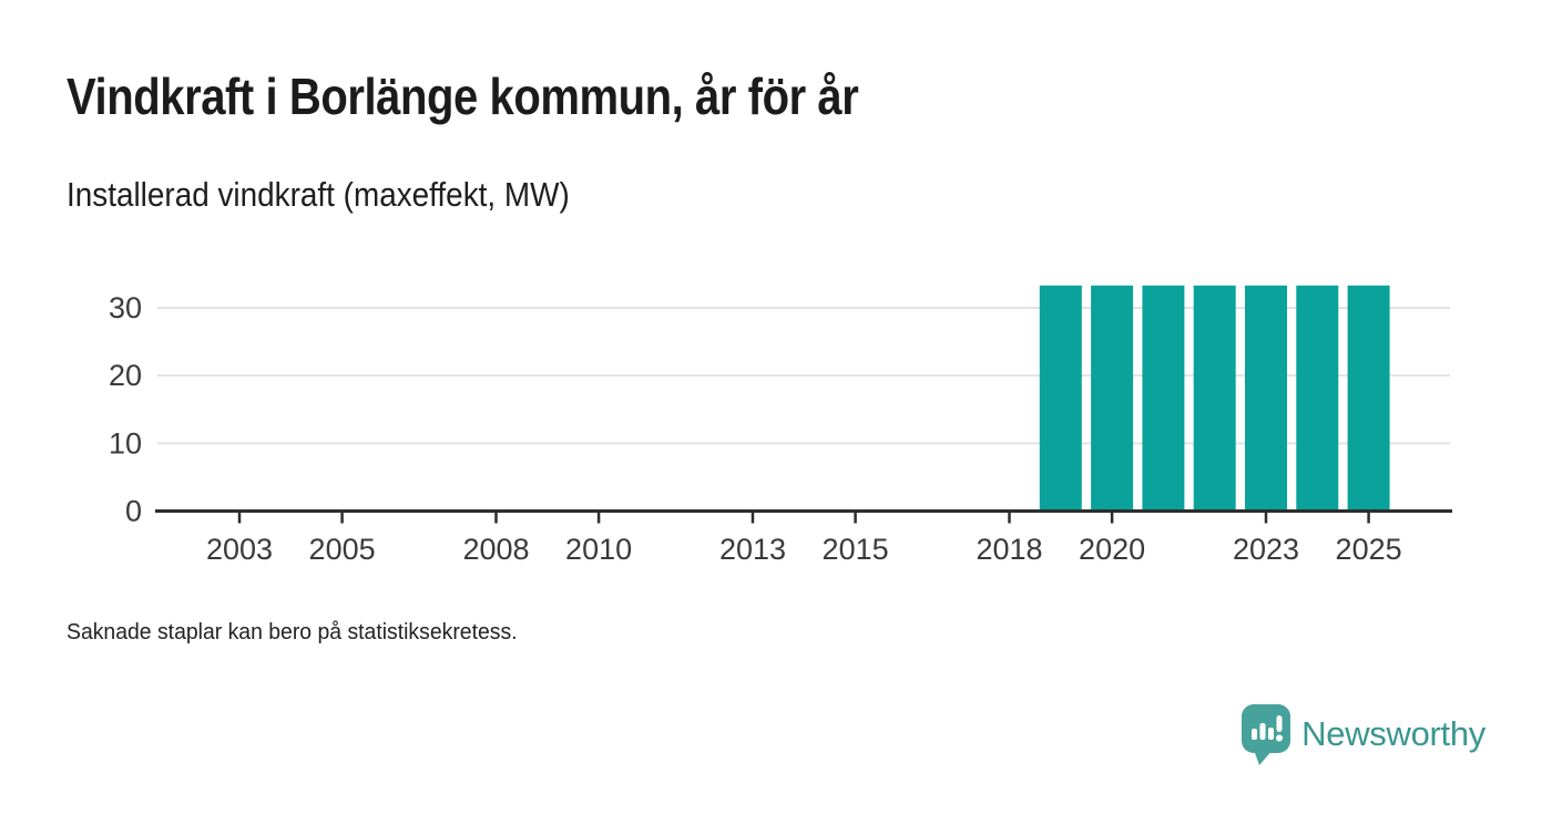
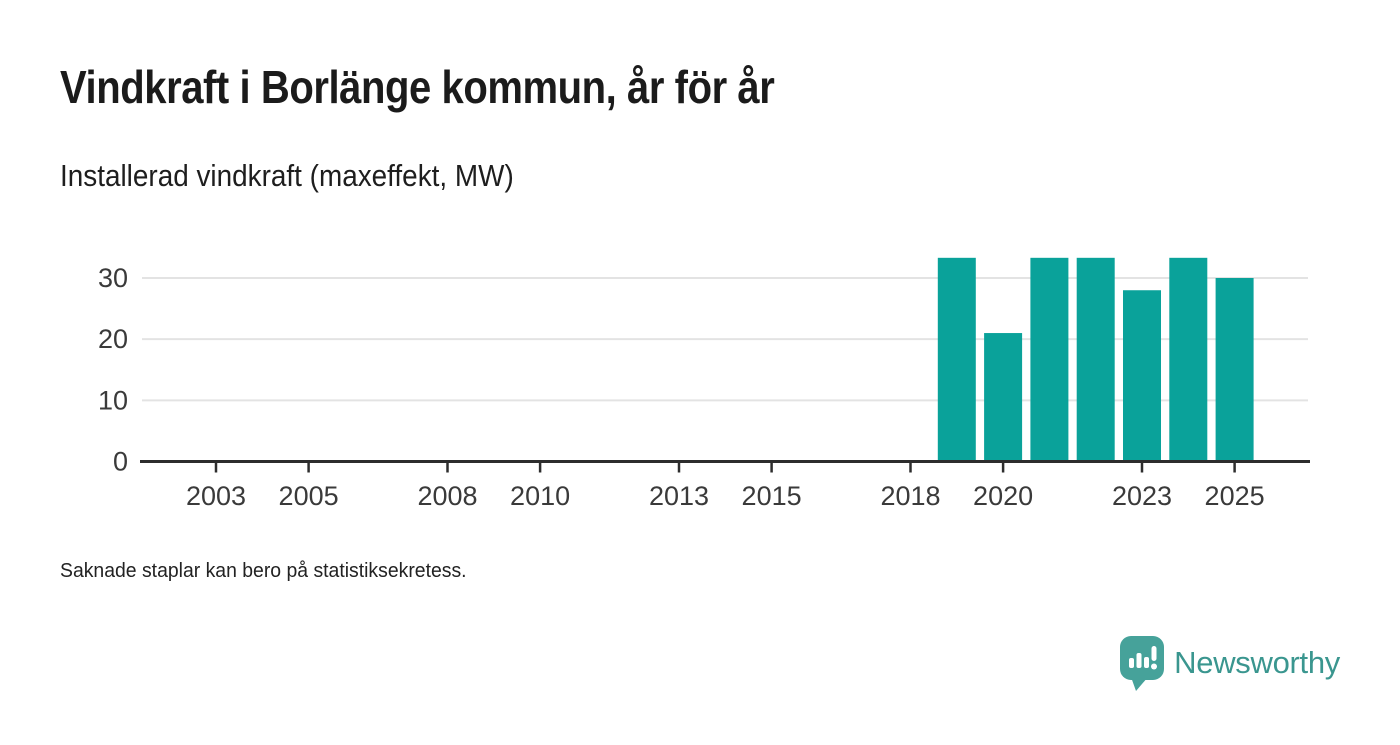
2020: 33 -> 21
2023: 33 -> 28
2025: 33 -> 30
